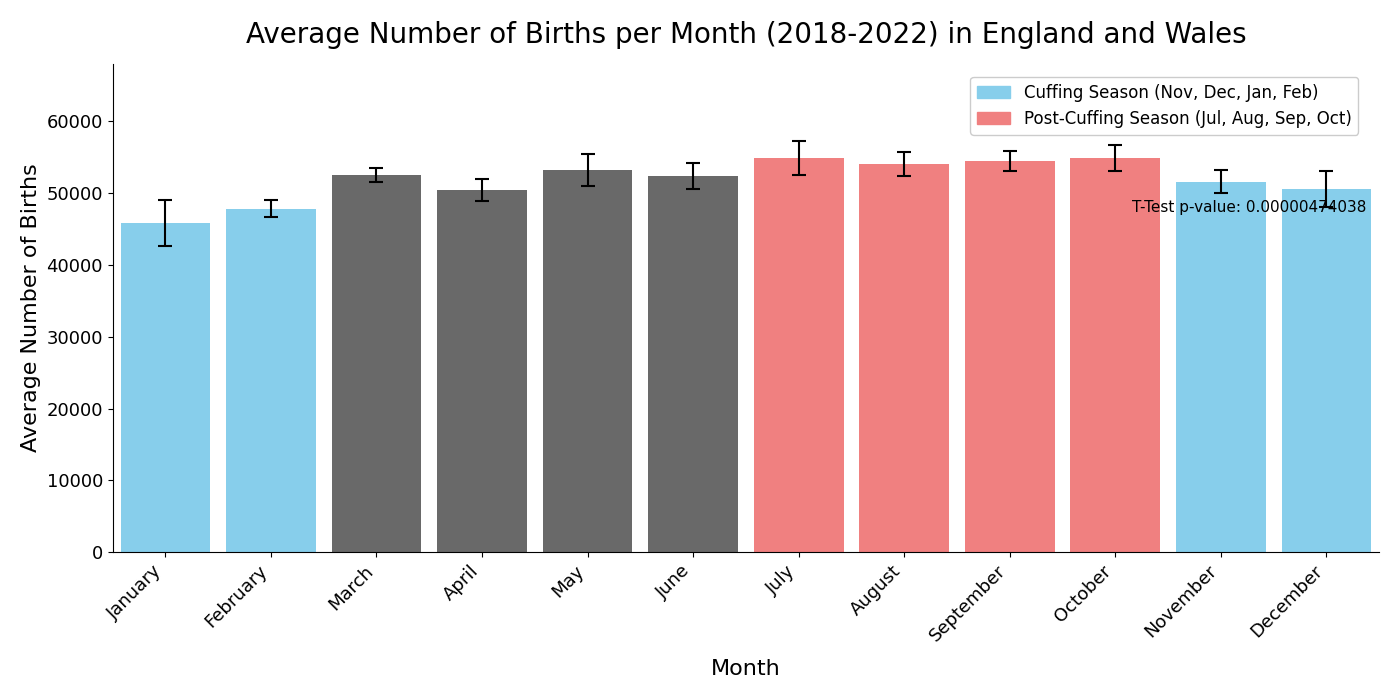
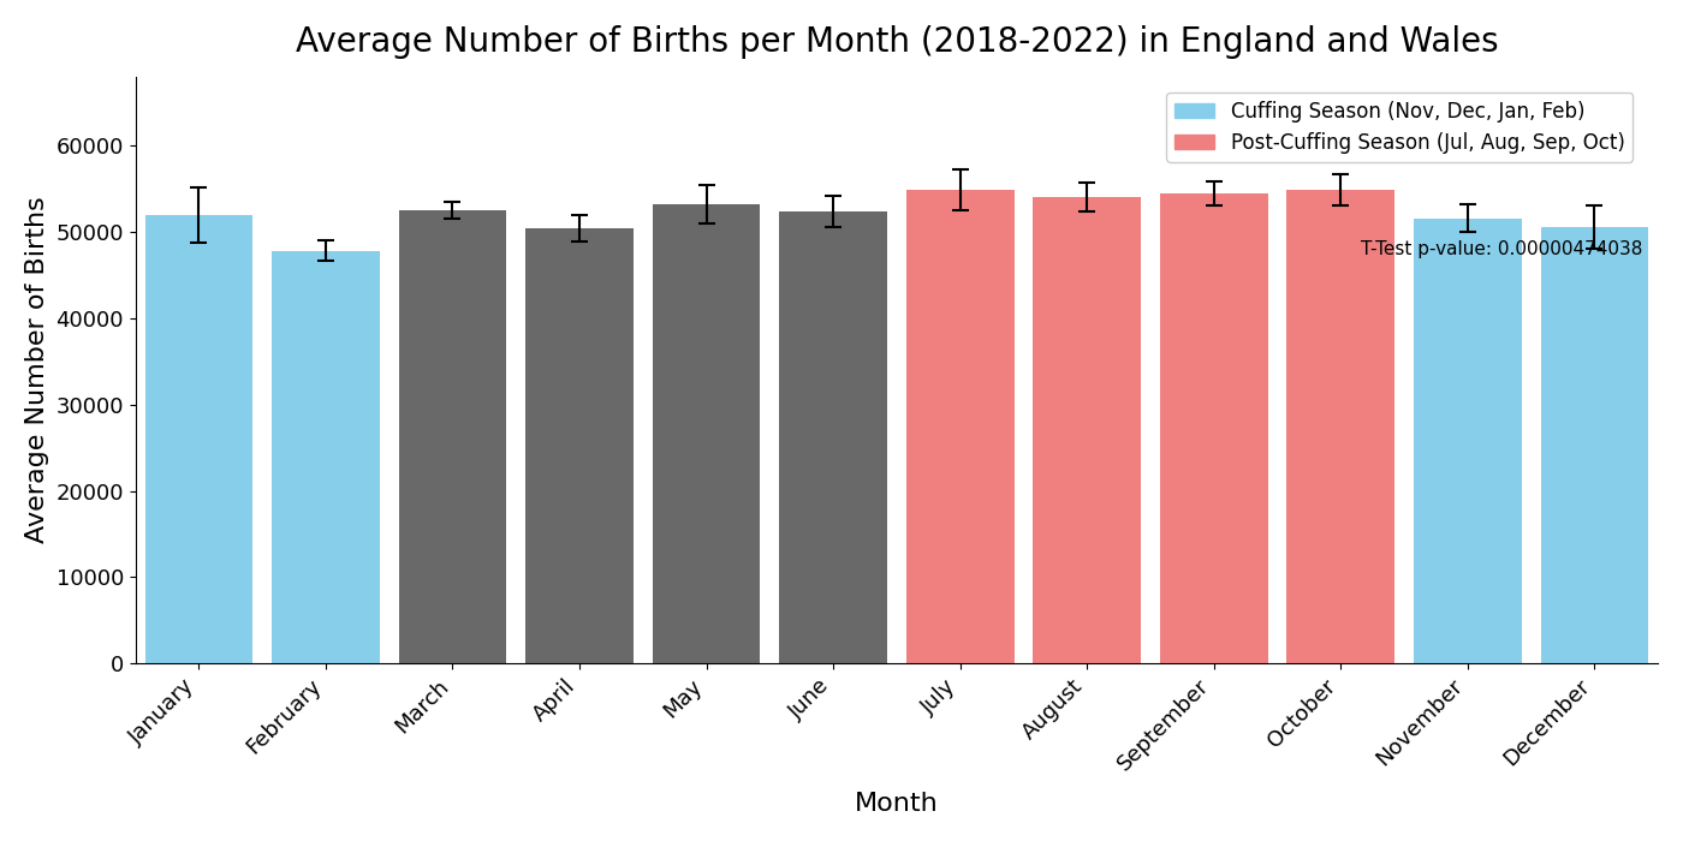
January: 45800 -> 52000
